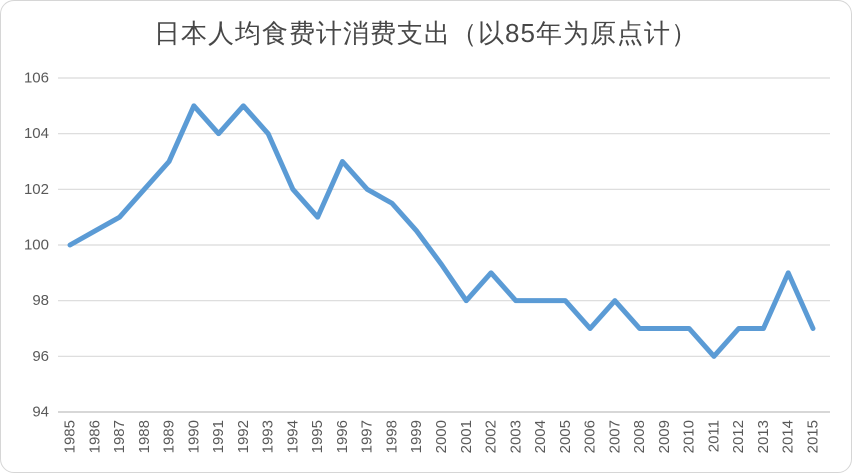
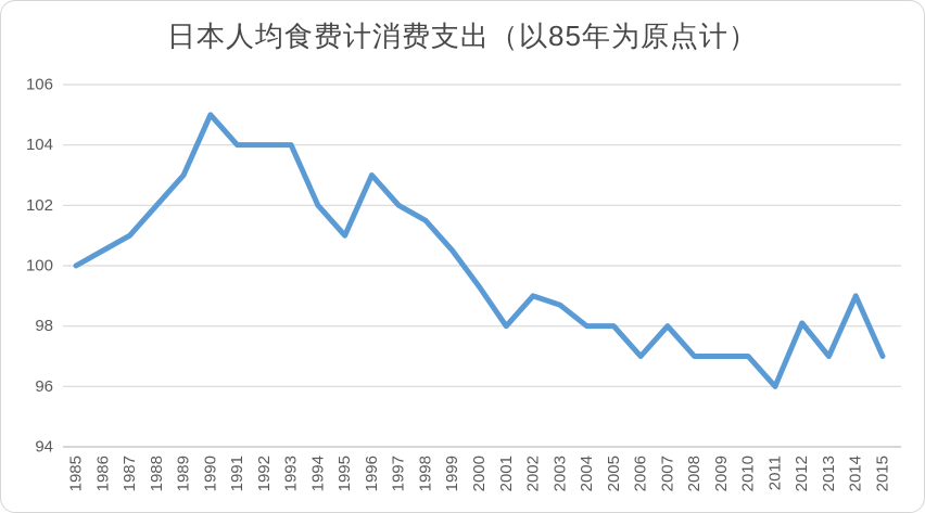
1992: 105.0 -> 104.0
2003: 98.0 -> 98.7
2012: 97.0 -> 98.1
